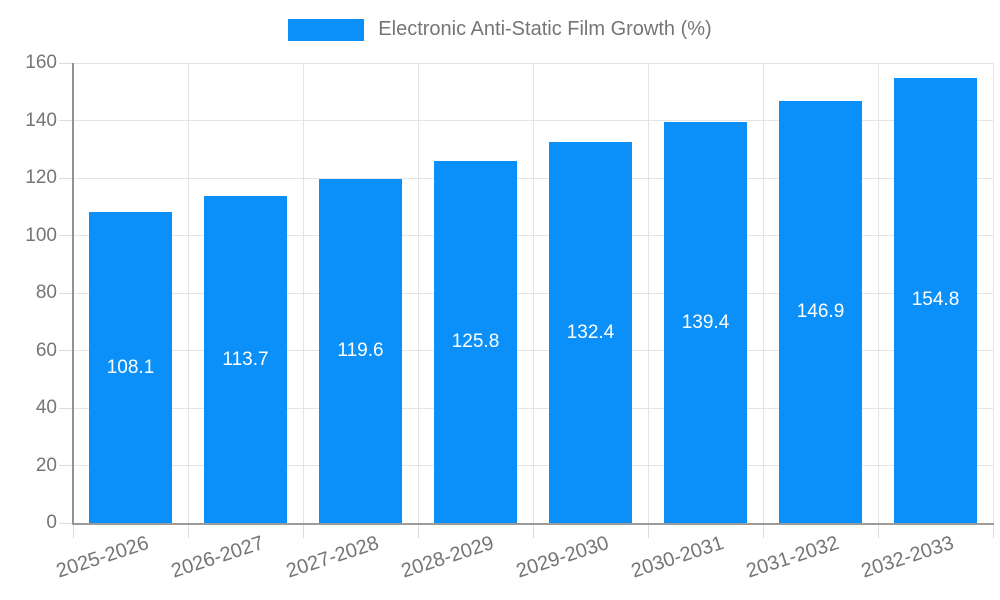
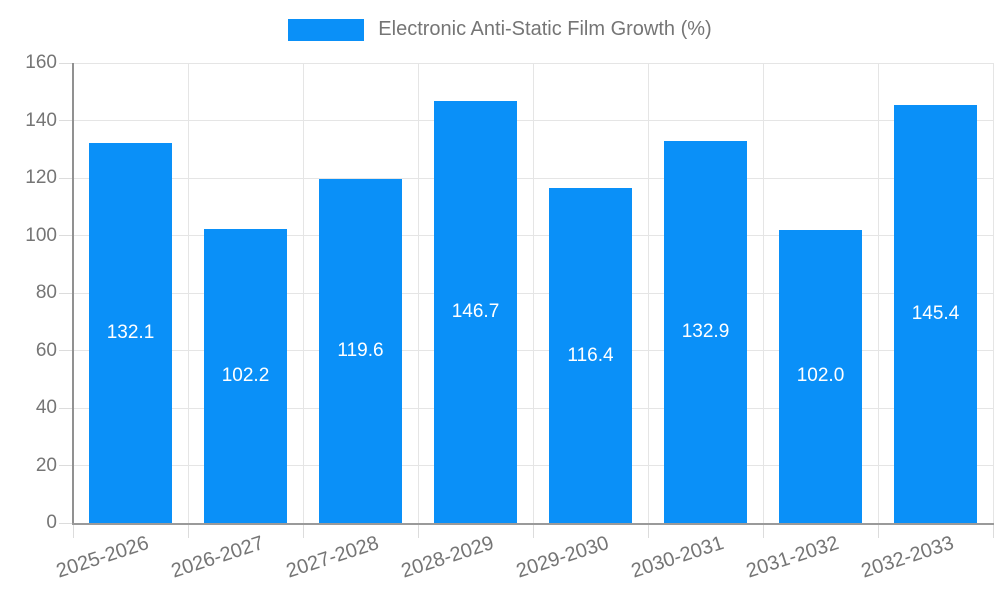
2025-2026: 108.1 -> 132.1
2026-2027: 113.7 -> 102.2
2028-2029: 125.8 -> 146.7
2029-2030: 132.4 -> 116.4
2030-2031: 139.4 -> 132.9
2031-2032: 146.9 -> 102.0
2032-2033: 154.8 -> 145.4
